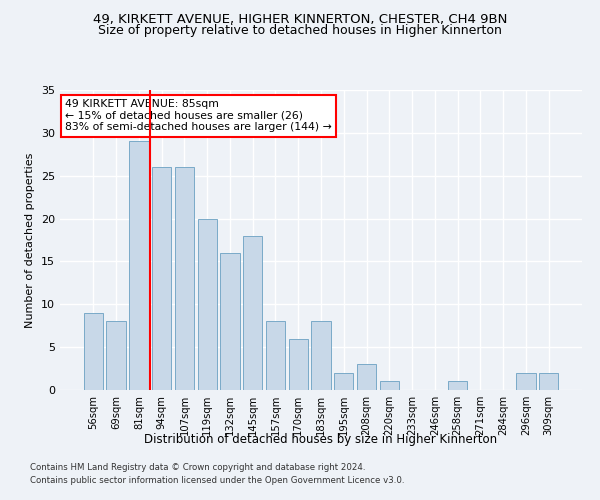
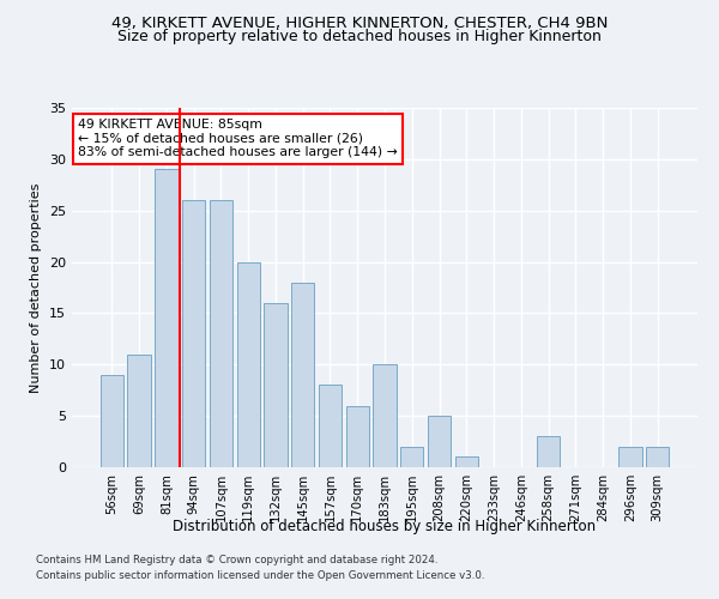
69sqm: 8 -> 11
183sqm: 8 -> 10
208sqm: 3 -> 5
258sqm: 1 -> 3
